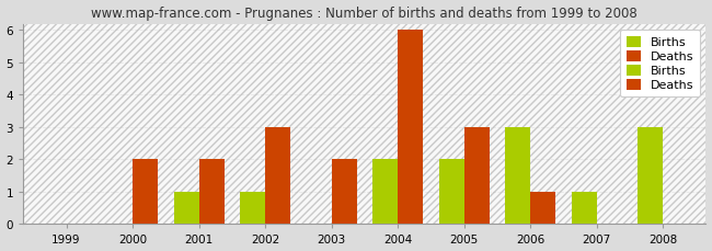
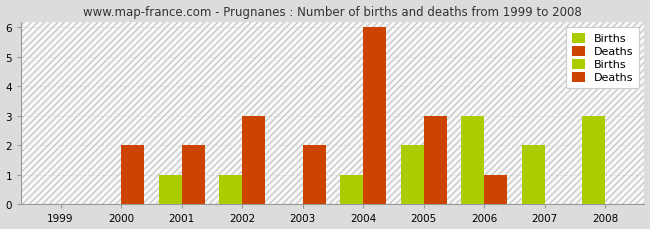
Births/2004: 2 -> 1
Births/2007: 1 -> 2
